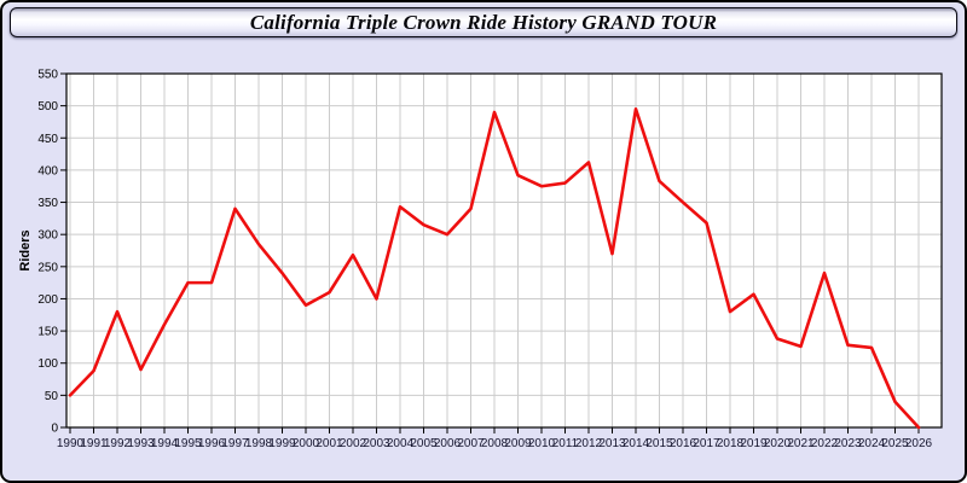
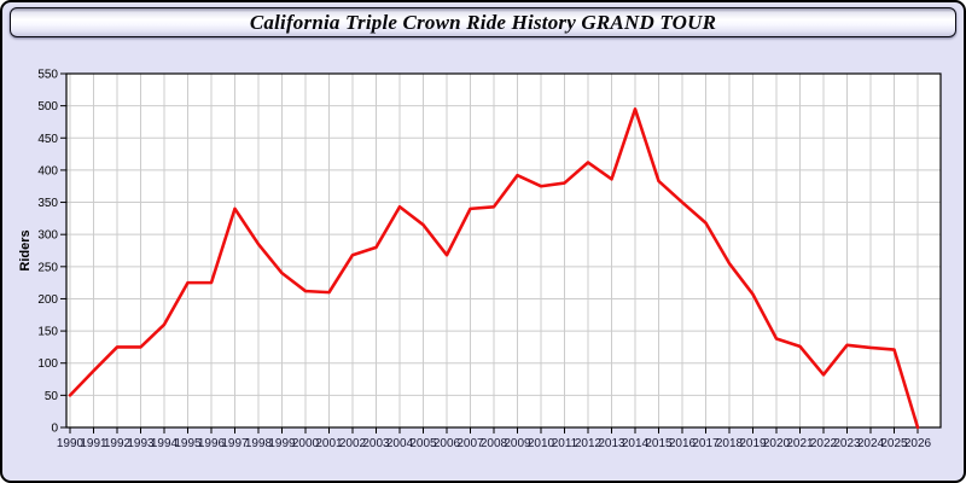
1992: 180 -> 120
1993: 90 -> 120
2000: 190 -> 210
2003: 200 -> 280
2006: 300 -> 270
2008: 490 -> 340
2013: 270 -> 390
2018: 180 -> 260
2022: 240 -> 80
2025: 40 -> 120
